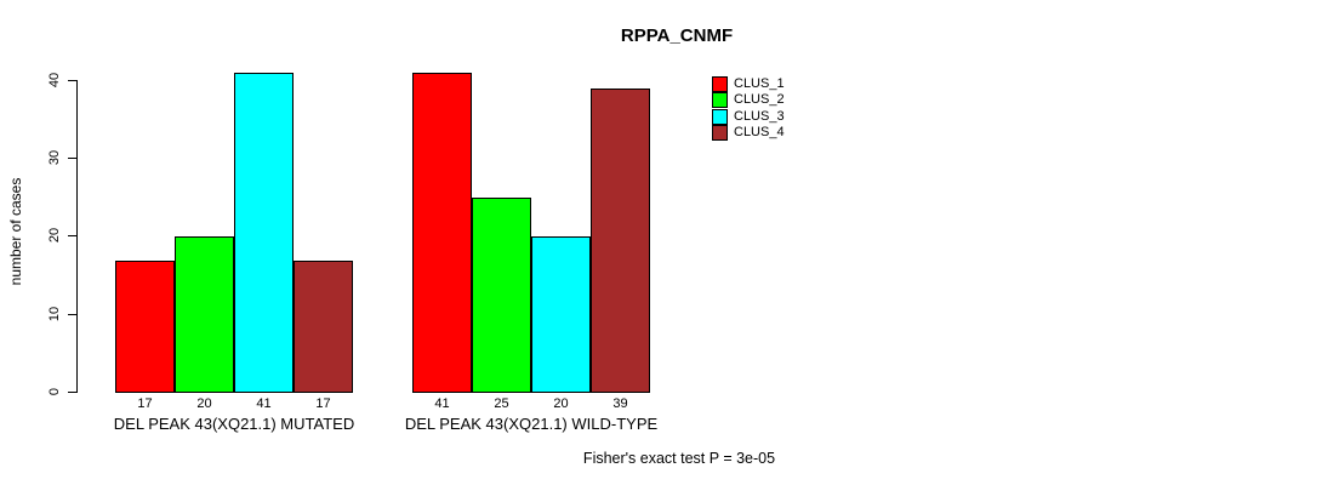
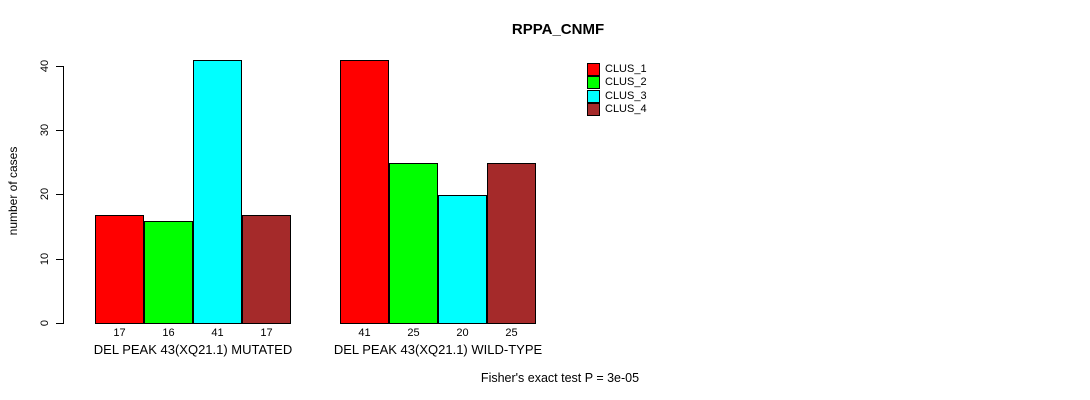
CLUS_2/DEL PEAK 43(XQ21.1) MUTATED: 20 -> 16
CLUS_4/DEL PEAK 43(XQ21.1) WILD-TYPE: 39 -> 25
